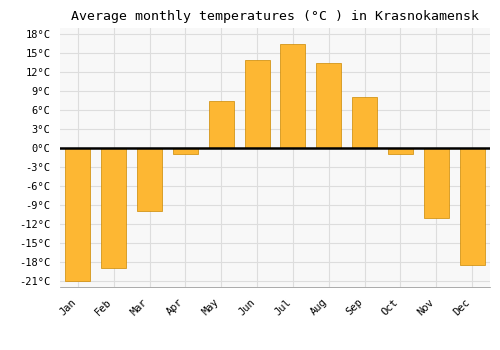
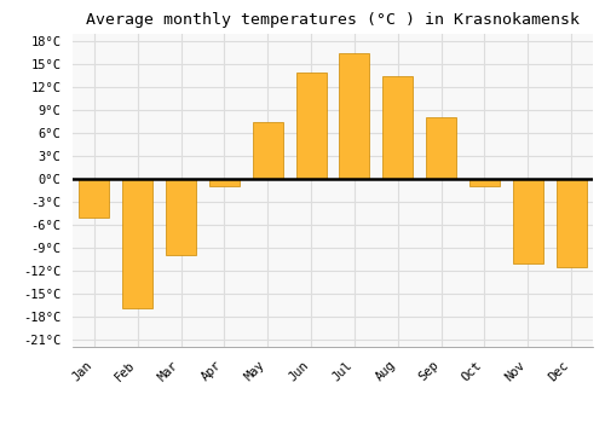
Jan: -21.0°C -> -5.0°C
Feb: -19.0°C -> -17.0°C
Dec: -18.5°C -> -11.6°C
